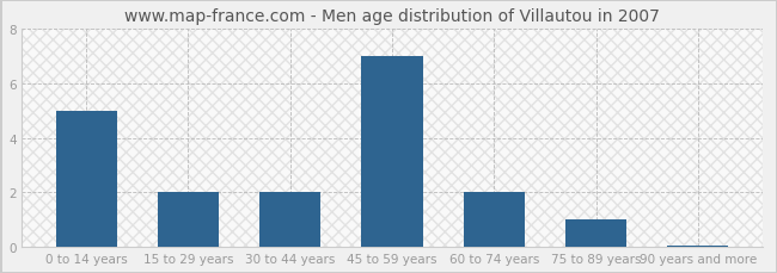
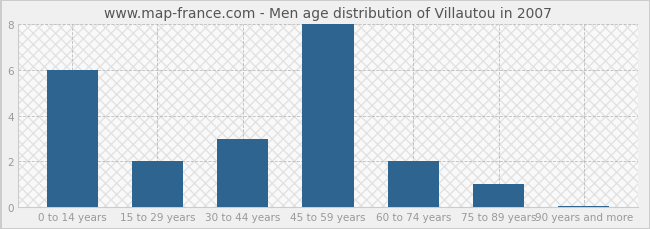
0 to 14 years: 5.00 -> 6.00
30 to 44 years: 2.00 -> 3.00
45 to 59 years: 7.00 -> 8.00
